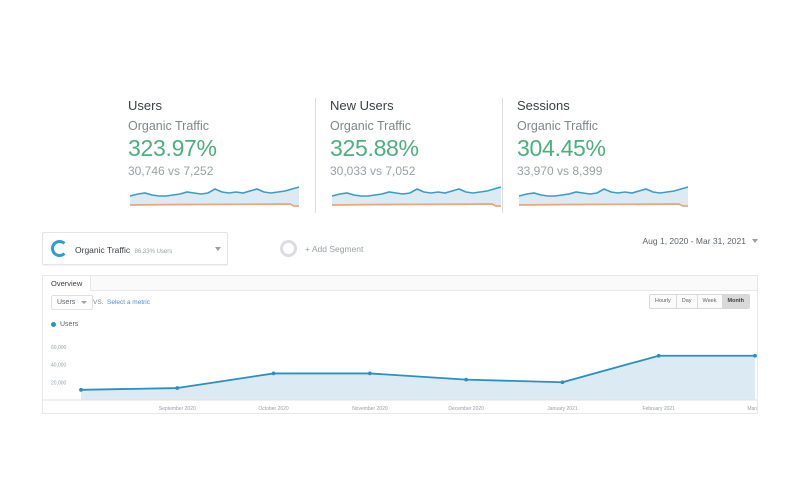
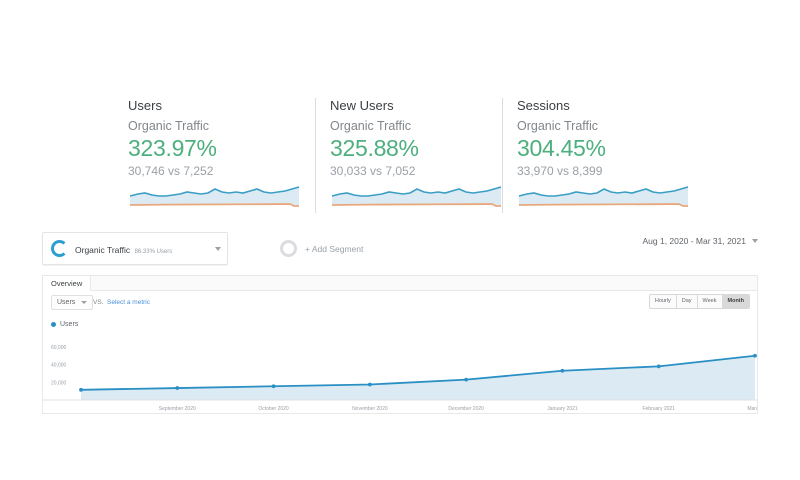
October 2020: 30000 -> 20000
November 2020: 30000 -> 20000
January 2021: 20000 -> 30000
February 2021: 50000 -> 40000
